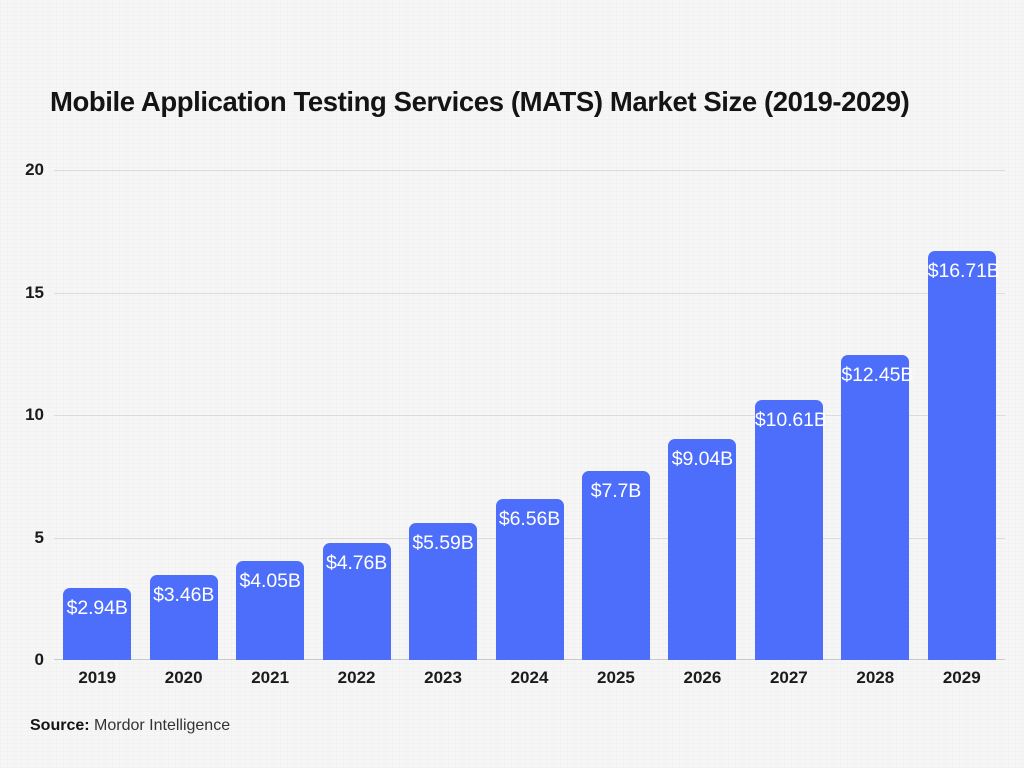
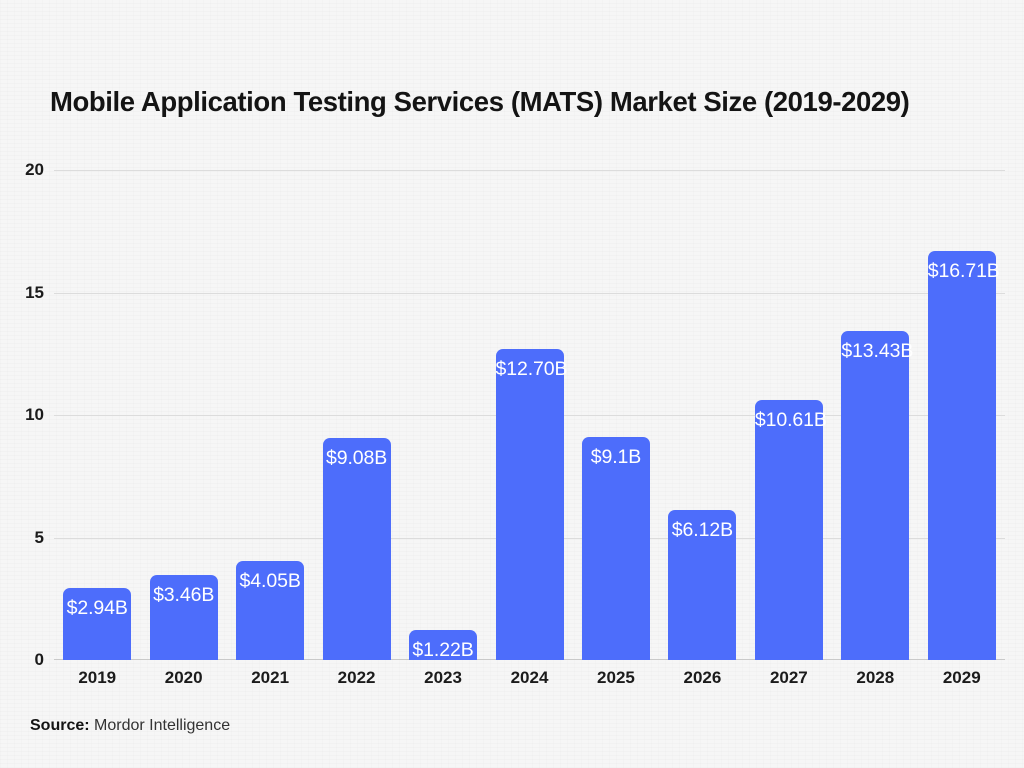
2022: $4.76B -> $9.08B
2023: $5.59B -> $1.22B
2024: $6.56B -> $12.70B
2025: $7.7B -> $9.1B
2026: $9.04B -> $6.12B
2028: $12.45B -> $13.43B
